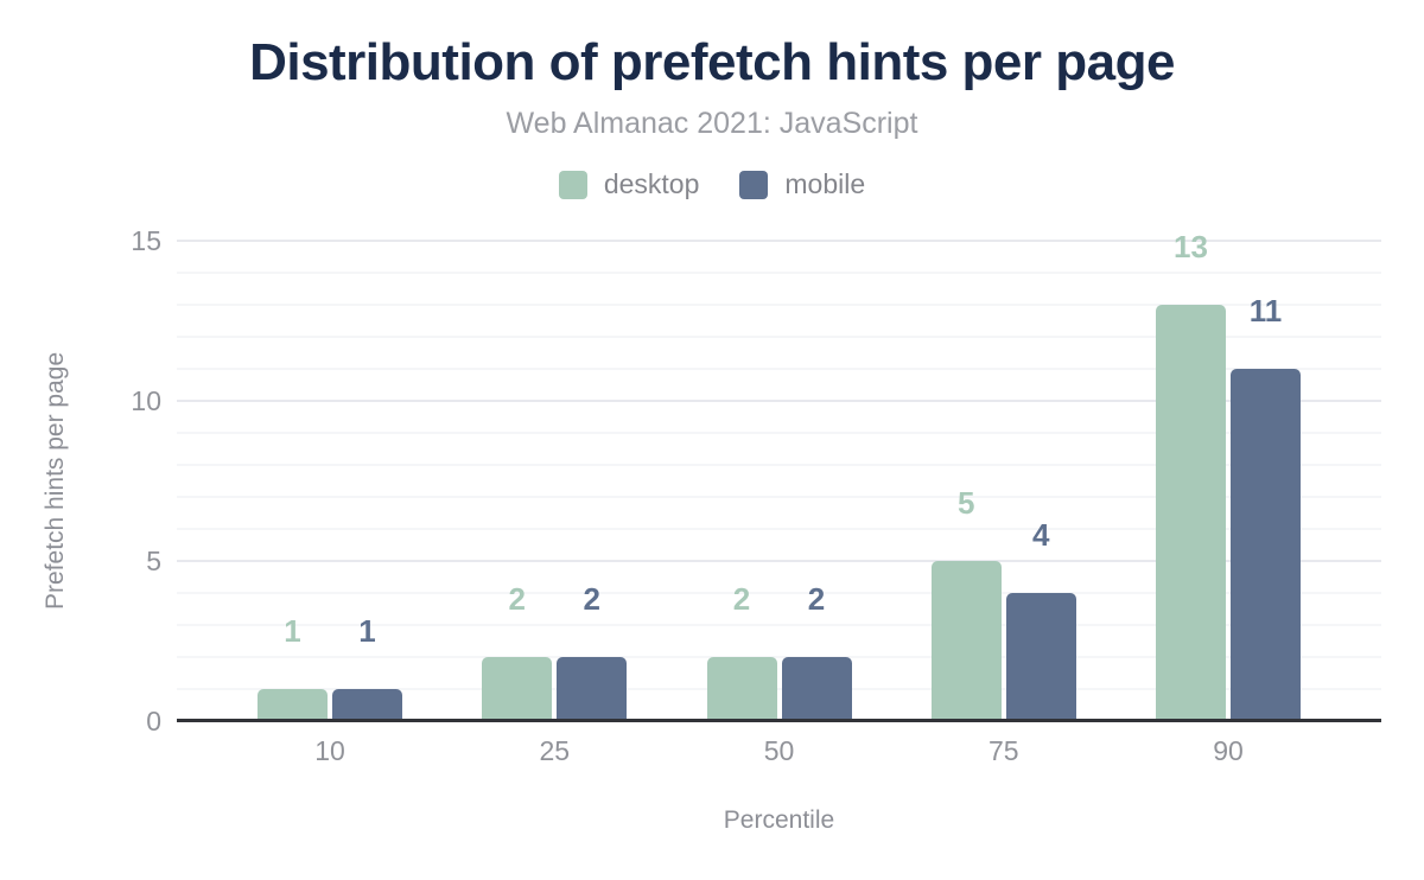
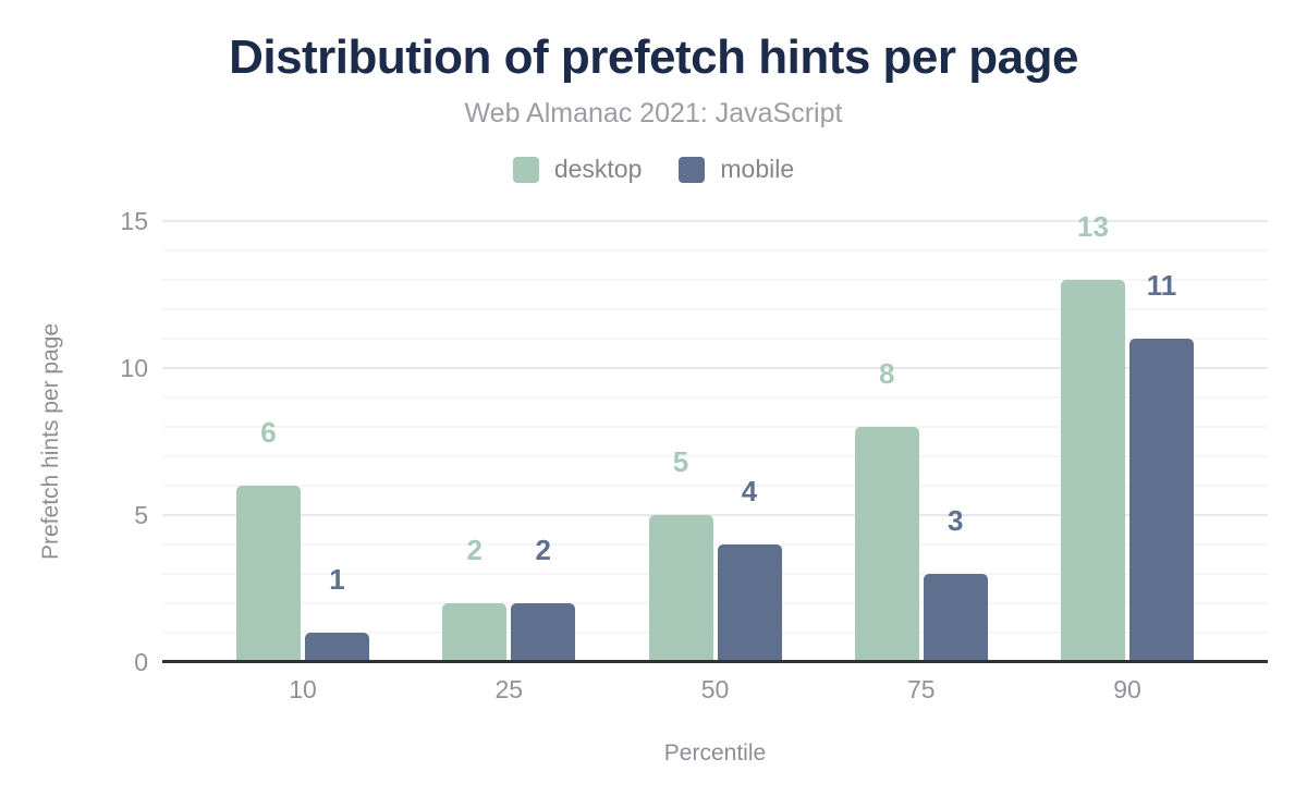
desktop/10: 1 -> 6
desktop/50: 2 -> 5
mobile/50: 2 -> 4
desktop/75: 5 -> 8
mobile/75: 4 -> 3
